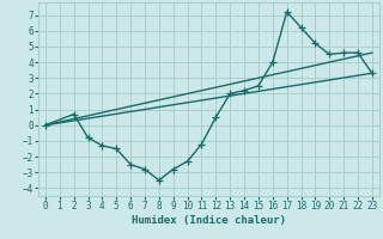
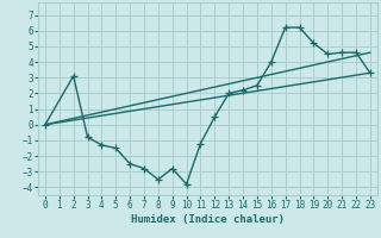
2: 0.7 -> 3.1
10: -2.3 -> -3.8
17: 7.2 -> 6.2
